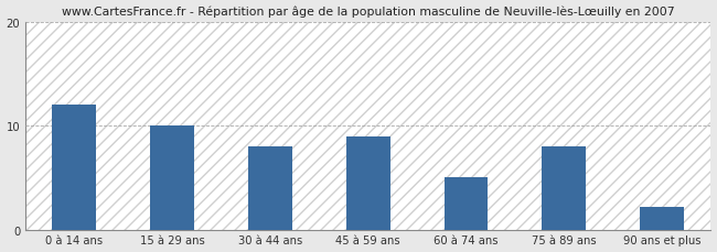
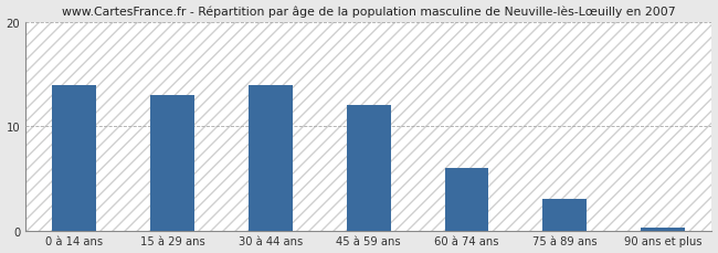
0 à 14 ans: 12.0 -> 14.0
15 à 29 ans: 10.0 -> 13.0
30 à 44 ans: 8.0 -> 14.0
45 à 59 ans: 9.0 -> 12.0
60 à 74 ans: 5.0 -> 6.0
75 à 89 ans: 8.0 -> 3.0
90 ans et plus: 2.2 -> 0.3
